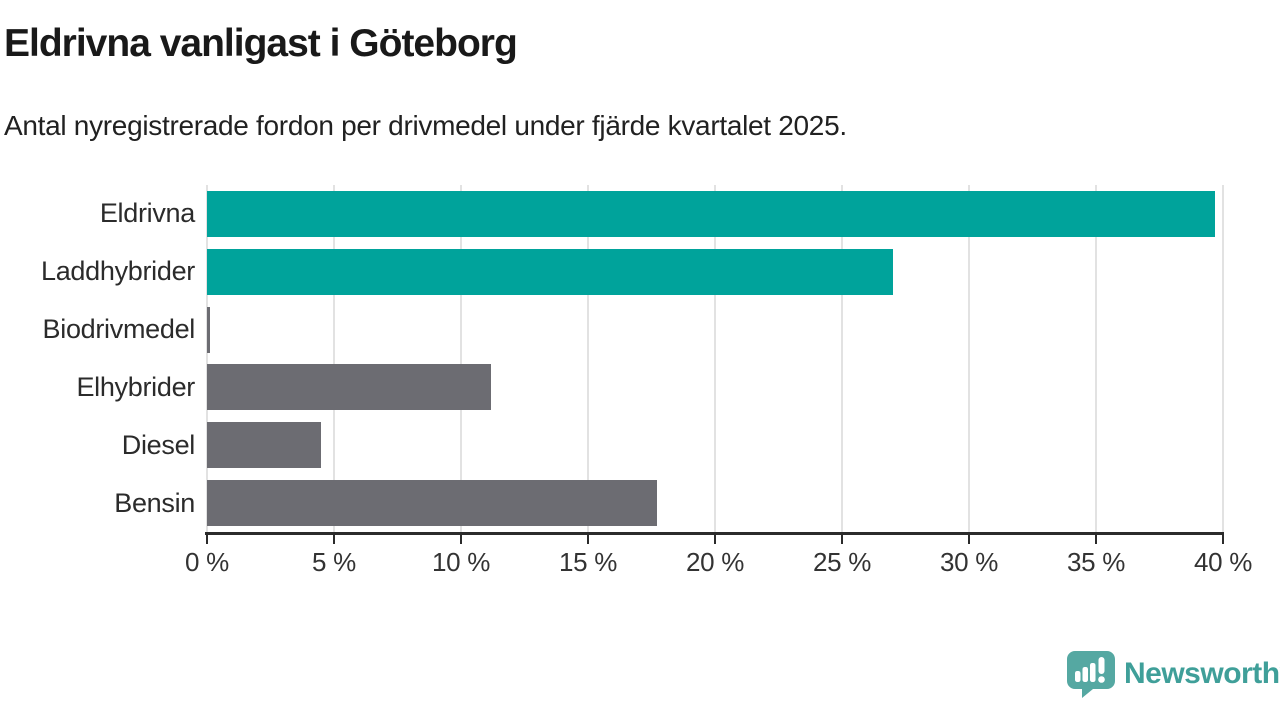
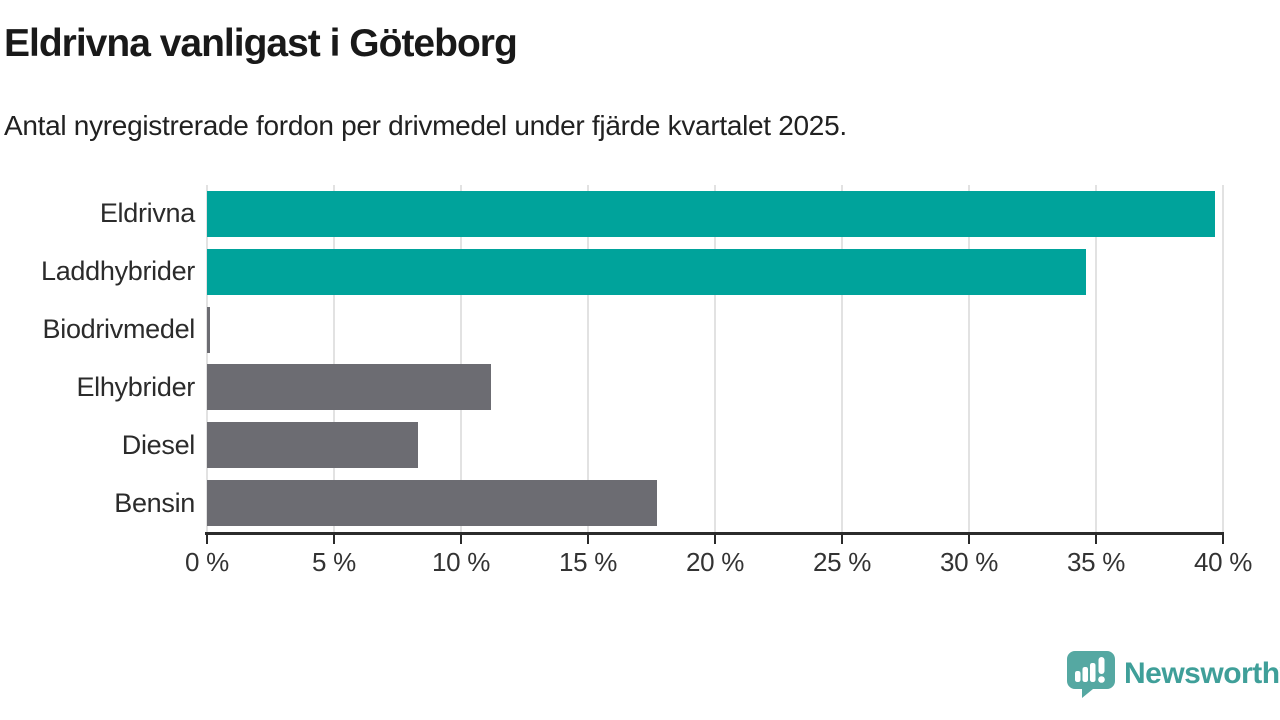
Laddhybrider: 27.0% -> 34.6%
Diesel: 4.5% -> 8.3%
